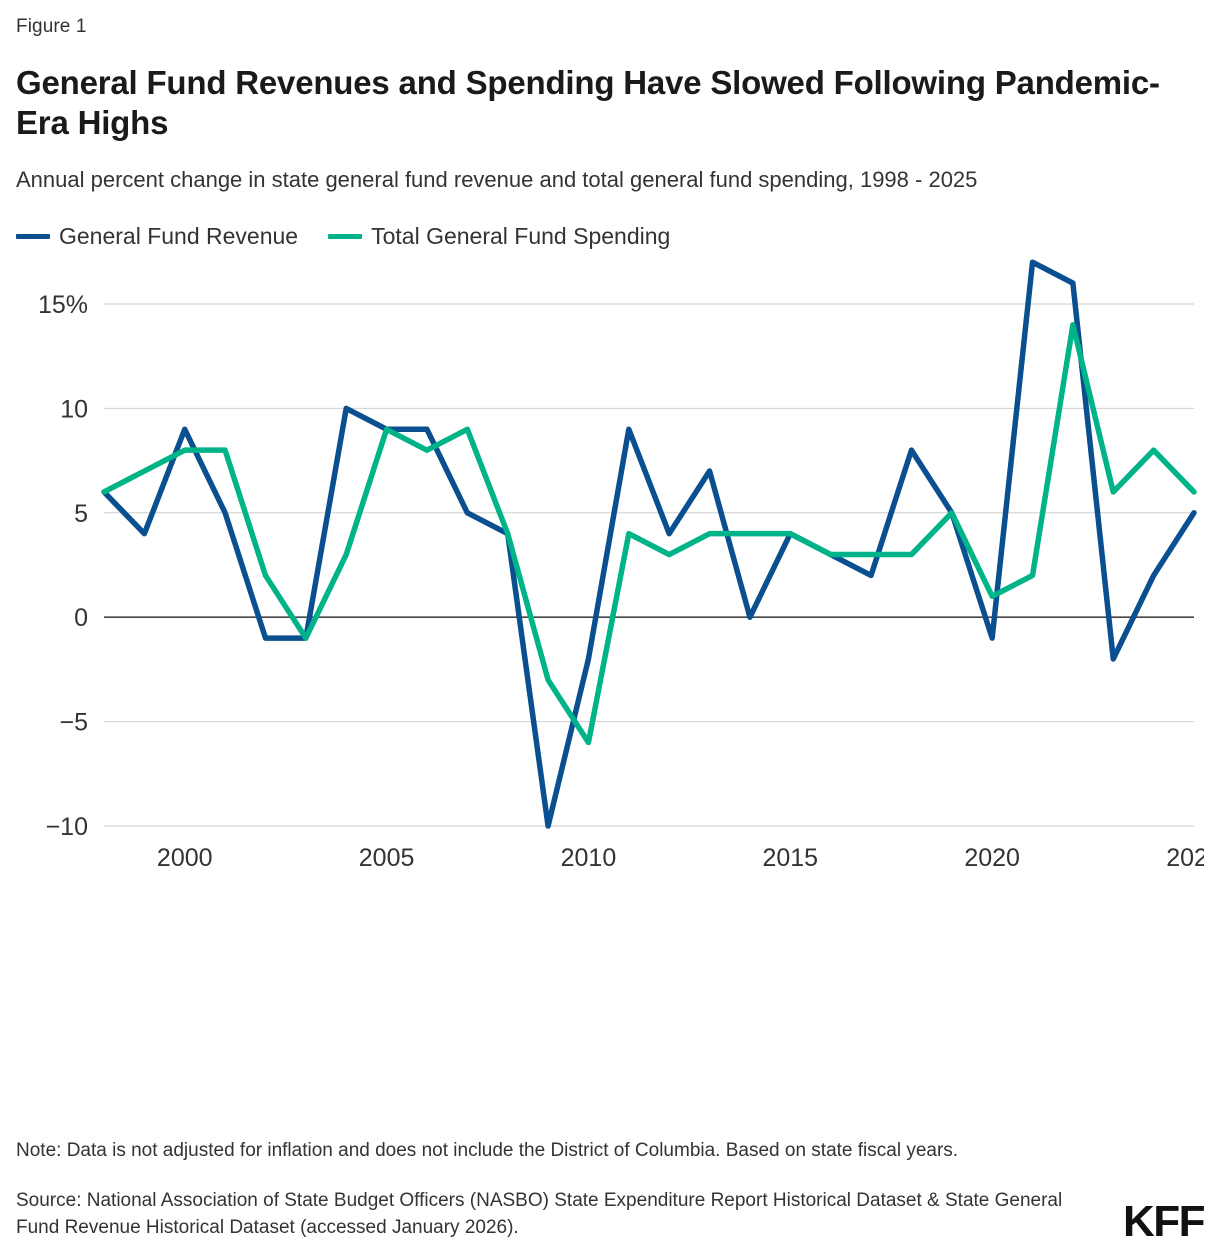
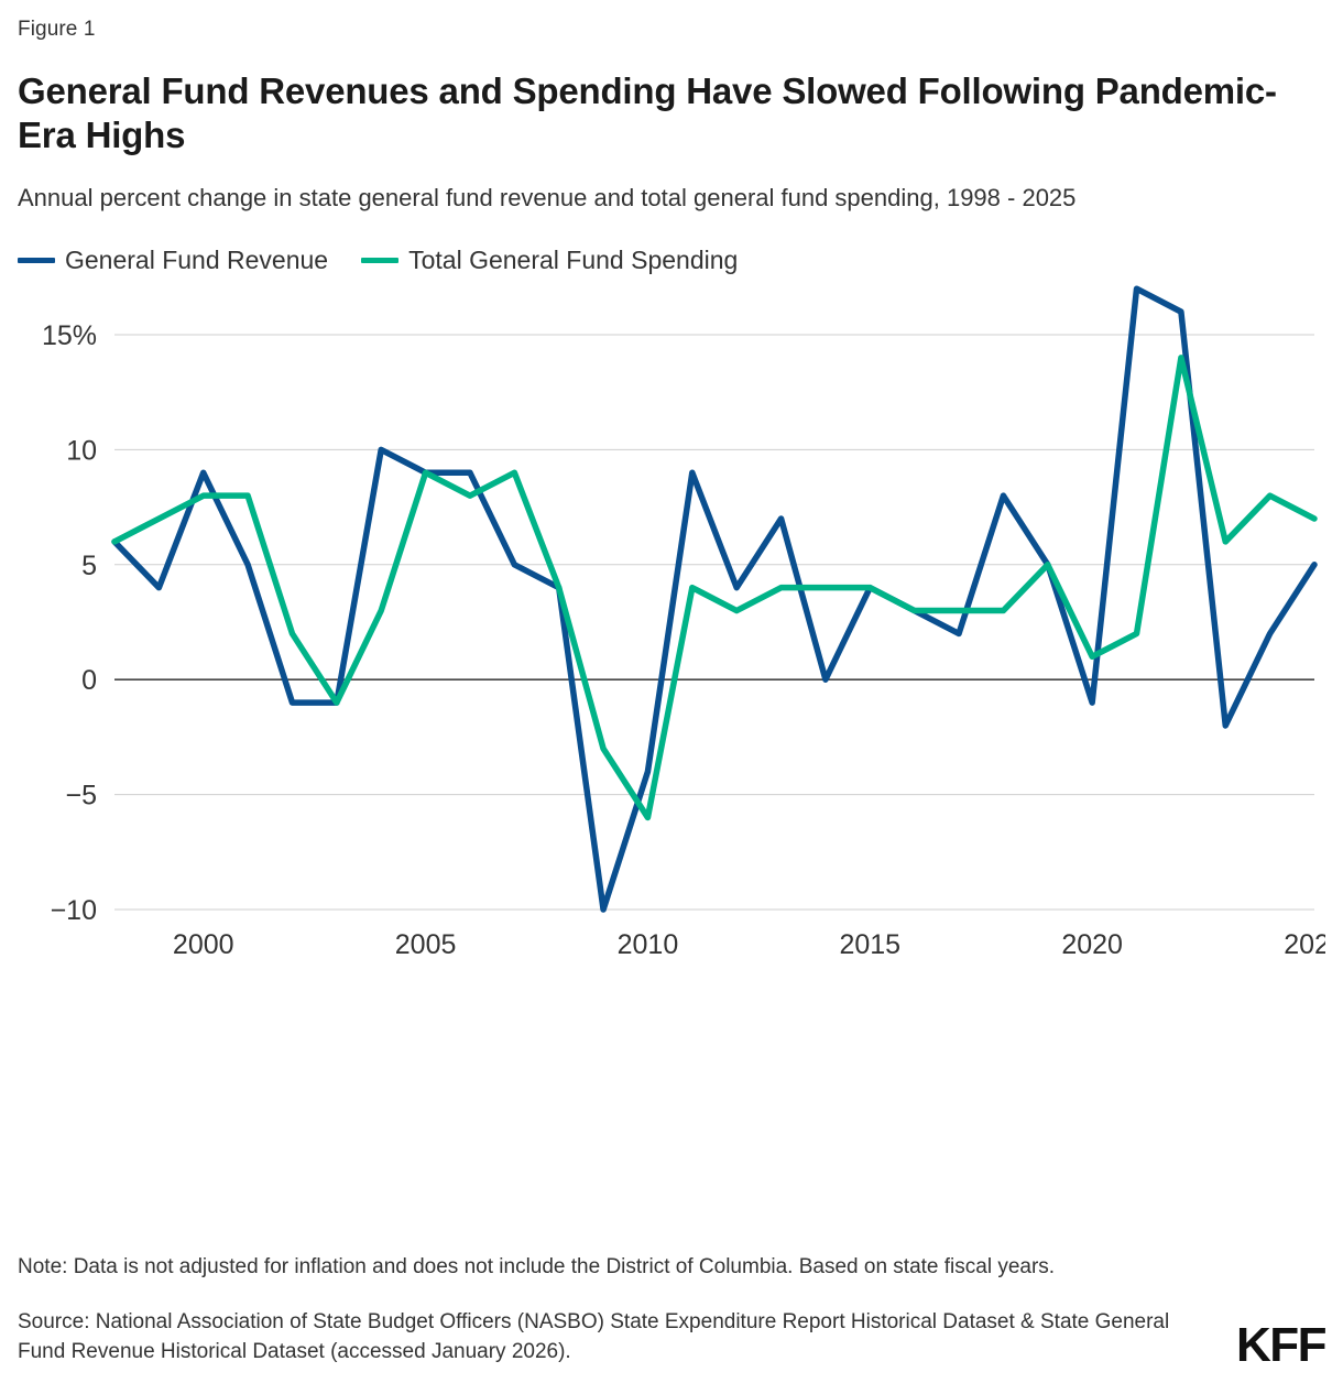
General Fund Revenue/2010: -2% -> -4%
Total General Fund Spending/2025: 6% -> 7%
